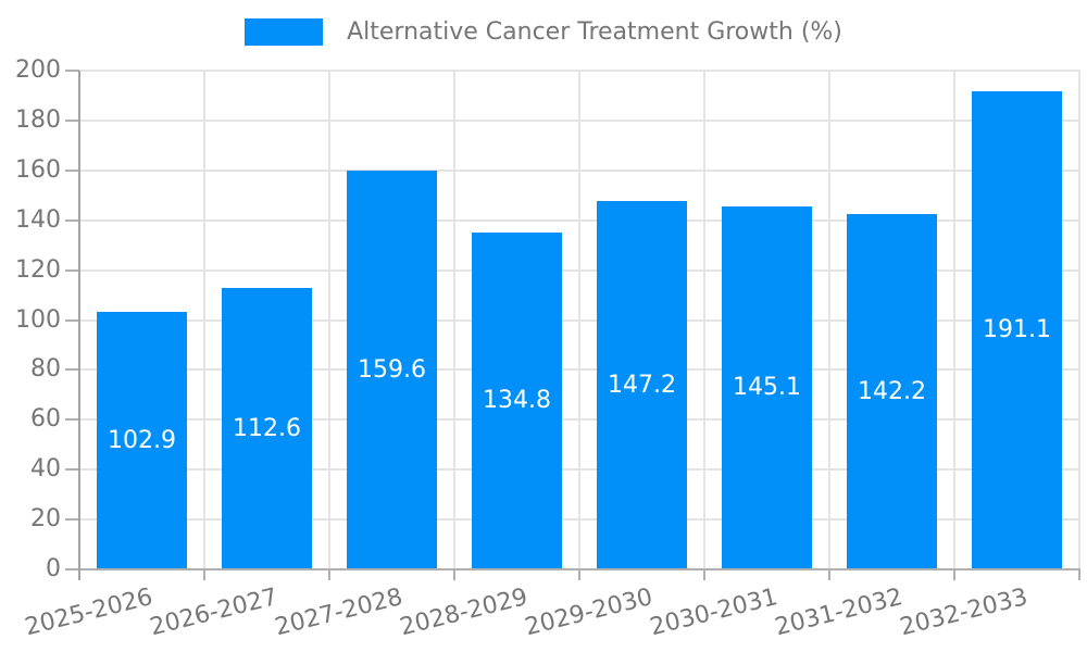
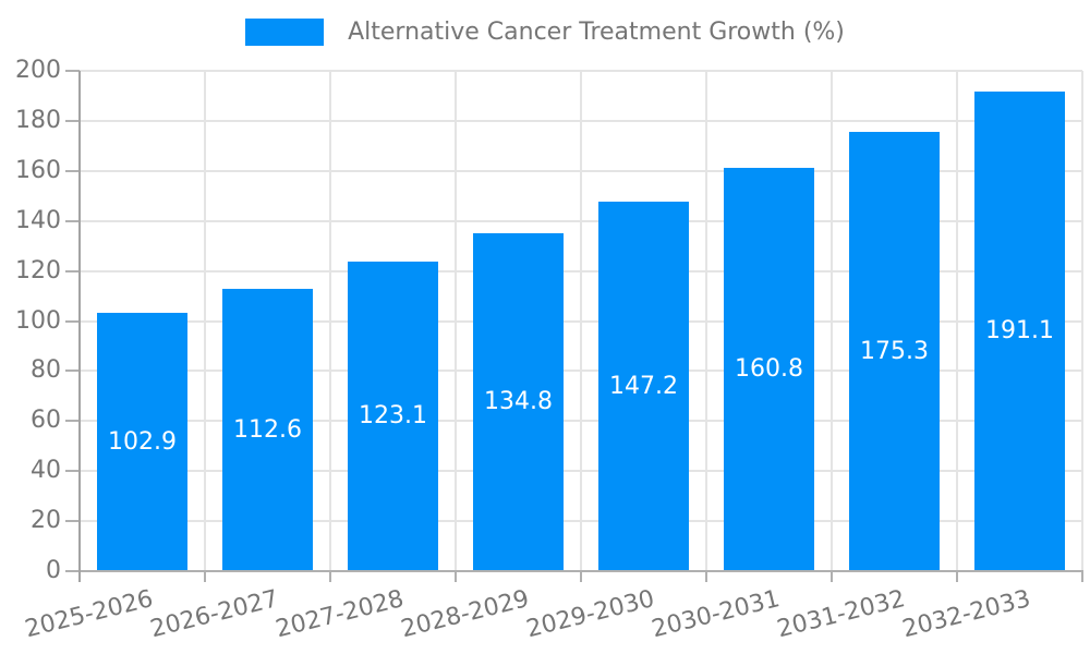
2027-2028: 159.6 -> 123.1
2030-2031: 145.1 -> 160.8
2031-2032: 142.2 -> 175.3
